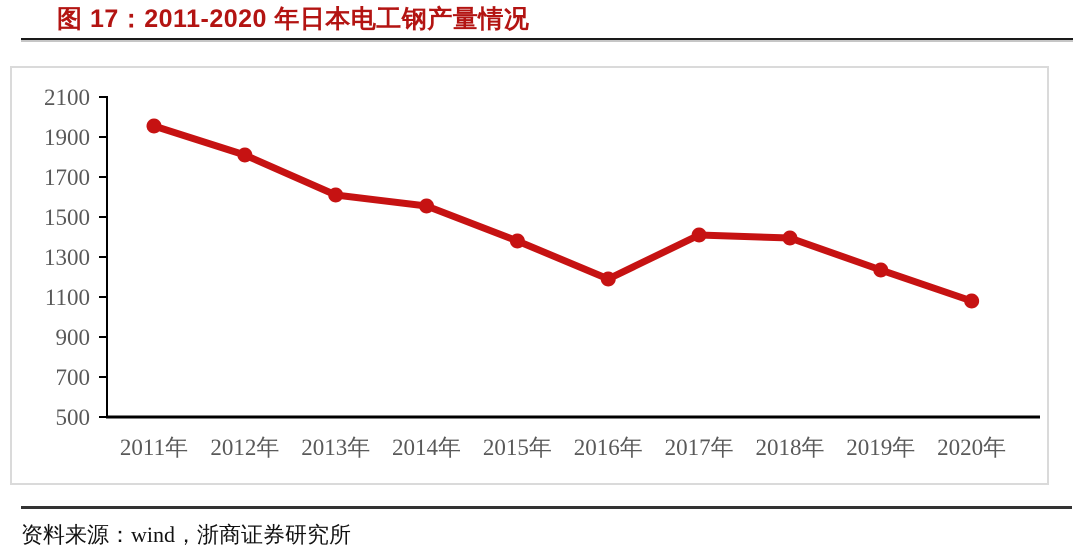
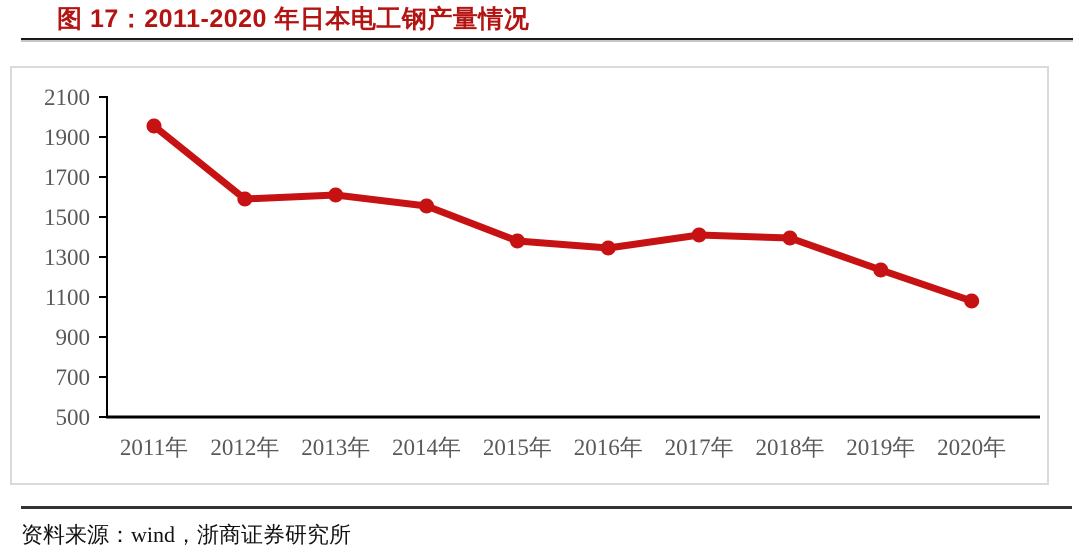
2012年: 1810 -> 1590
2016年: 1190 -> 1340
